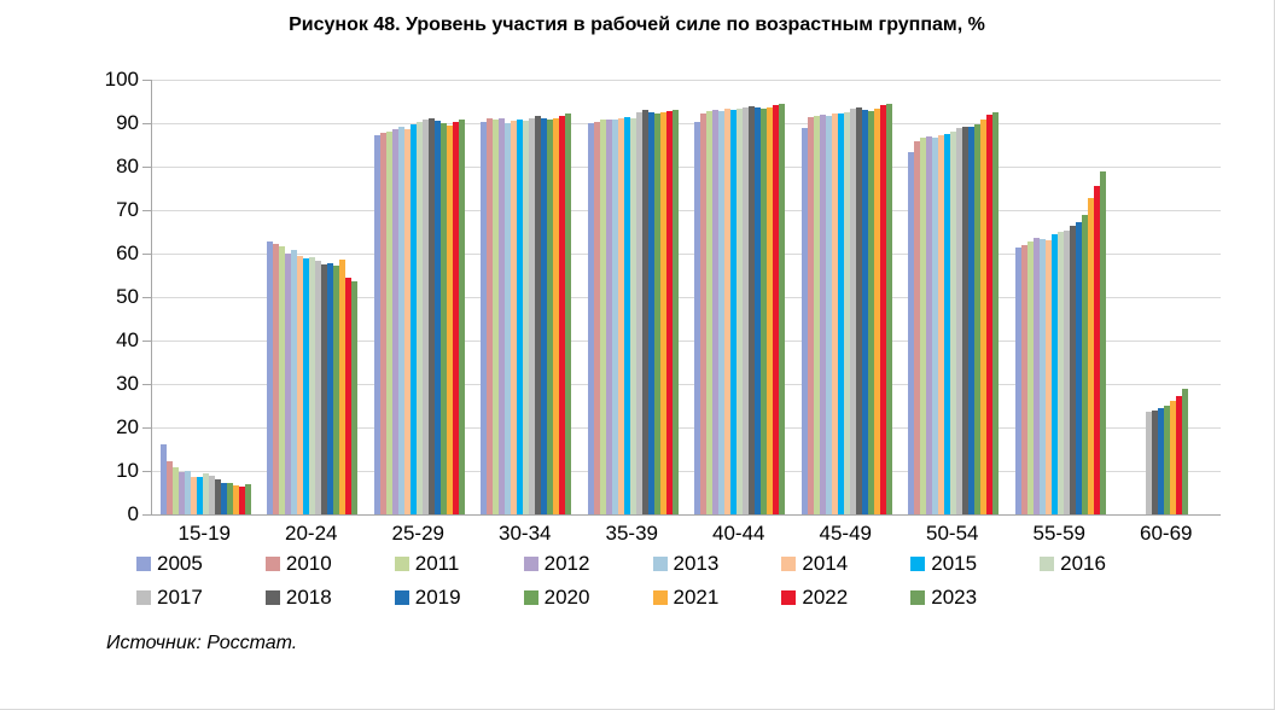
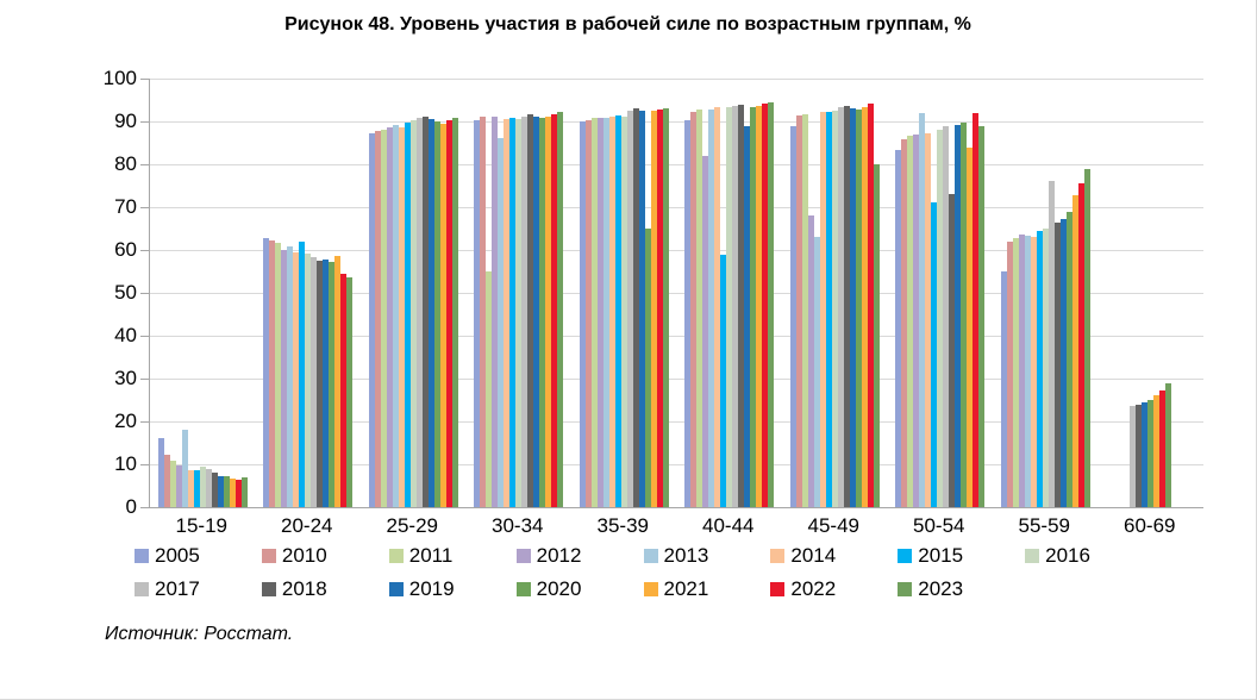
2013/15-19: 10 -> 18
2015/20-24: 59 -> 62
2011/30-34: 91 -> 55
2013/30-34: 90 -> 86
2020/35-39: 92 -> 65
2012/40-44: 93 -> 82
2015/40-44: 93 -> 59
2019/40-44: 94 -> 89
2012/45-49: 92 -> 68
2013/45-49: 92 -> 63
2023/45-49: 94 -> 80
2013/50-54: 87 -> 92
2015/50-54: 88 -> 71
2018/50-54: 89 -> 73
2021/50-54: 91 -> 84
2023/50-54: 92 -> 89
2005/55-59: 62 -> 55
2017/55-59: 65 -> 76
